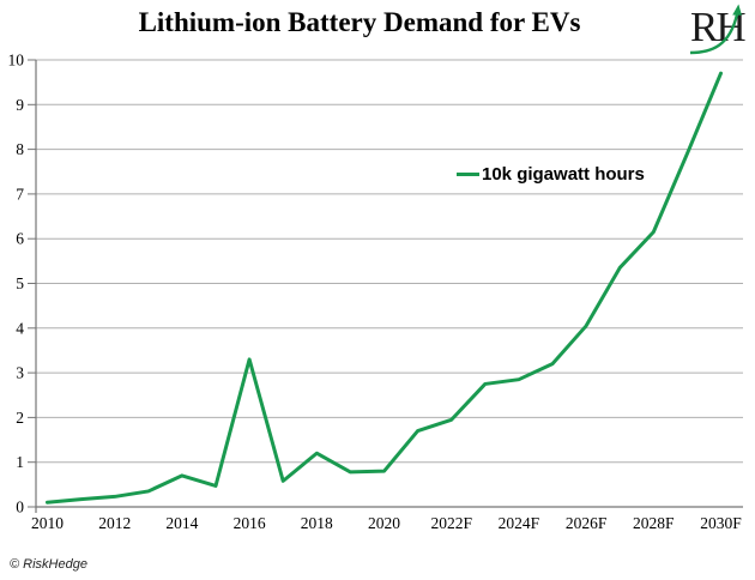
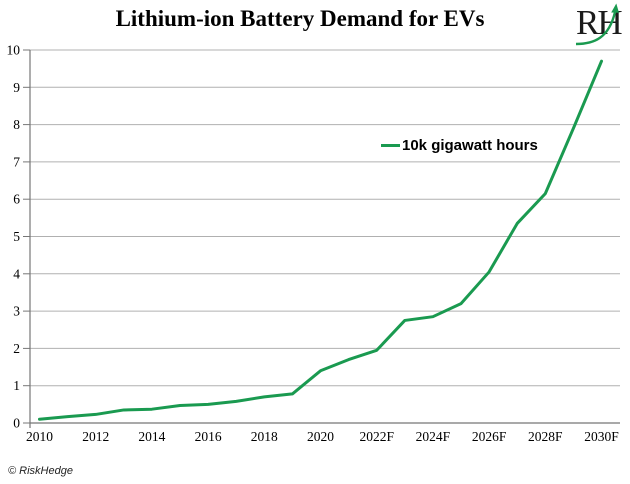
2014: 0.7 -> 0.4
2016: 3.3 -> 0.5
2018: 1.2 -> 0.7
2020: 0.8 -> 1.4
